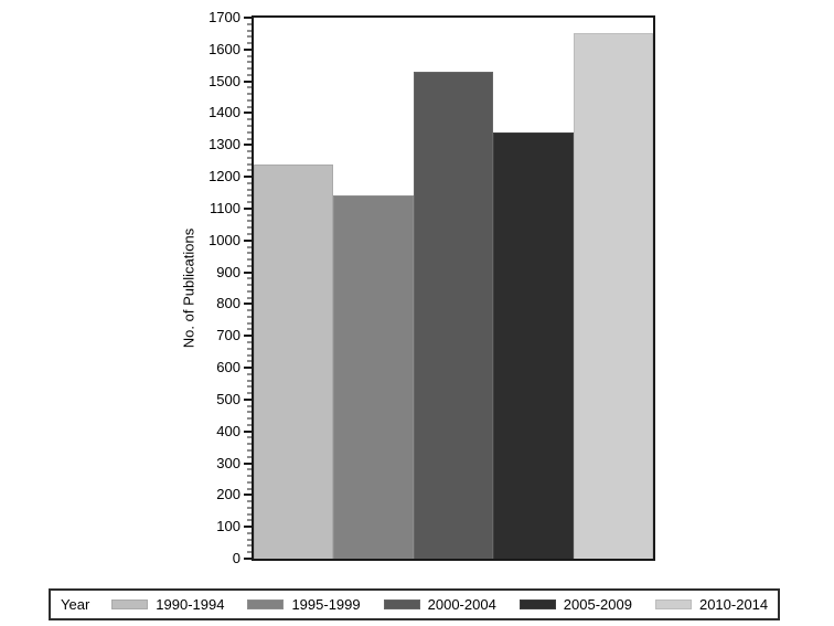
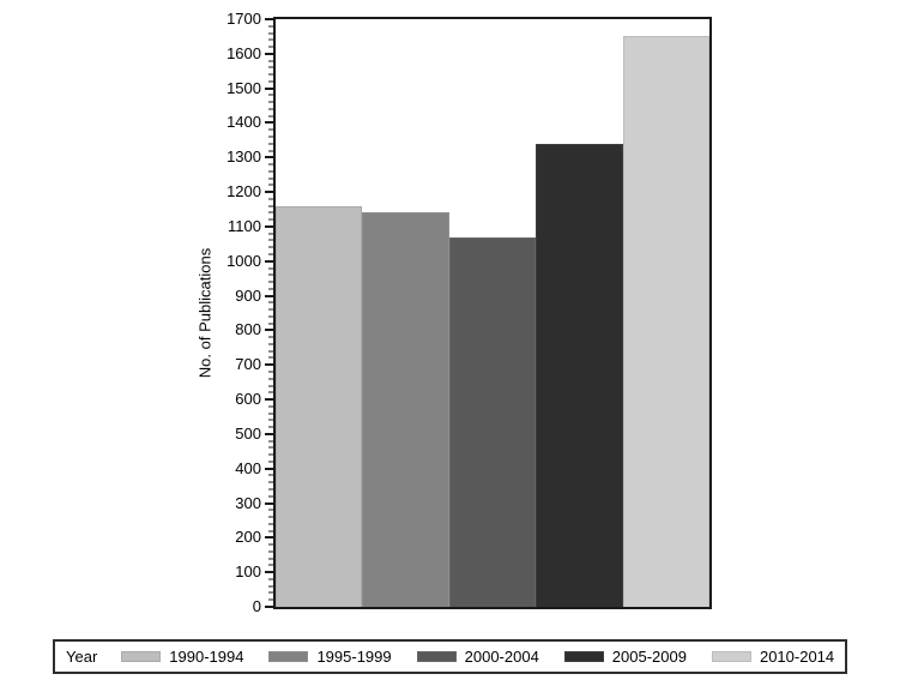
1990-1994: 1240 -> 1160
2000-2004: 1530 -> 1070
